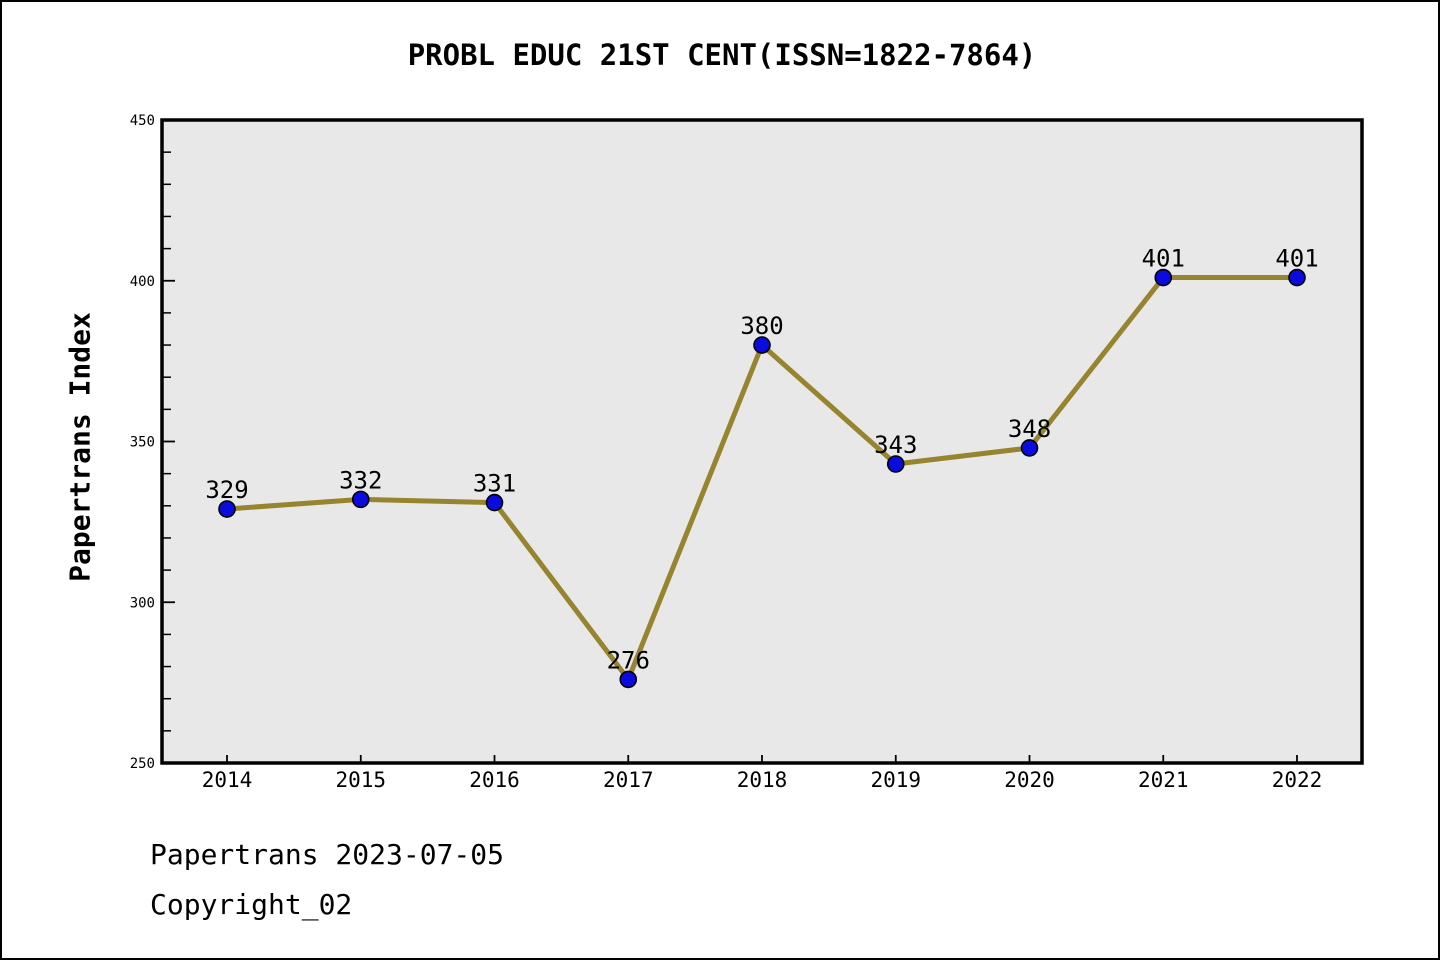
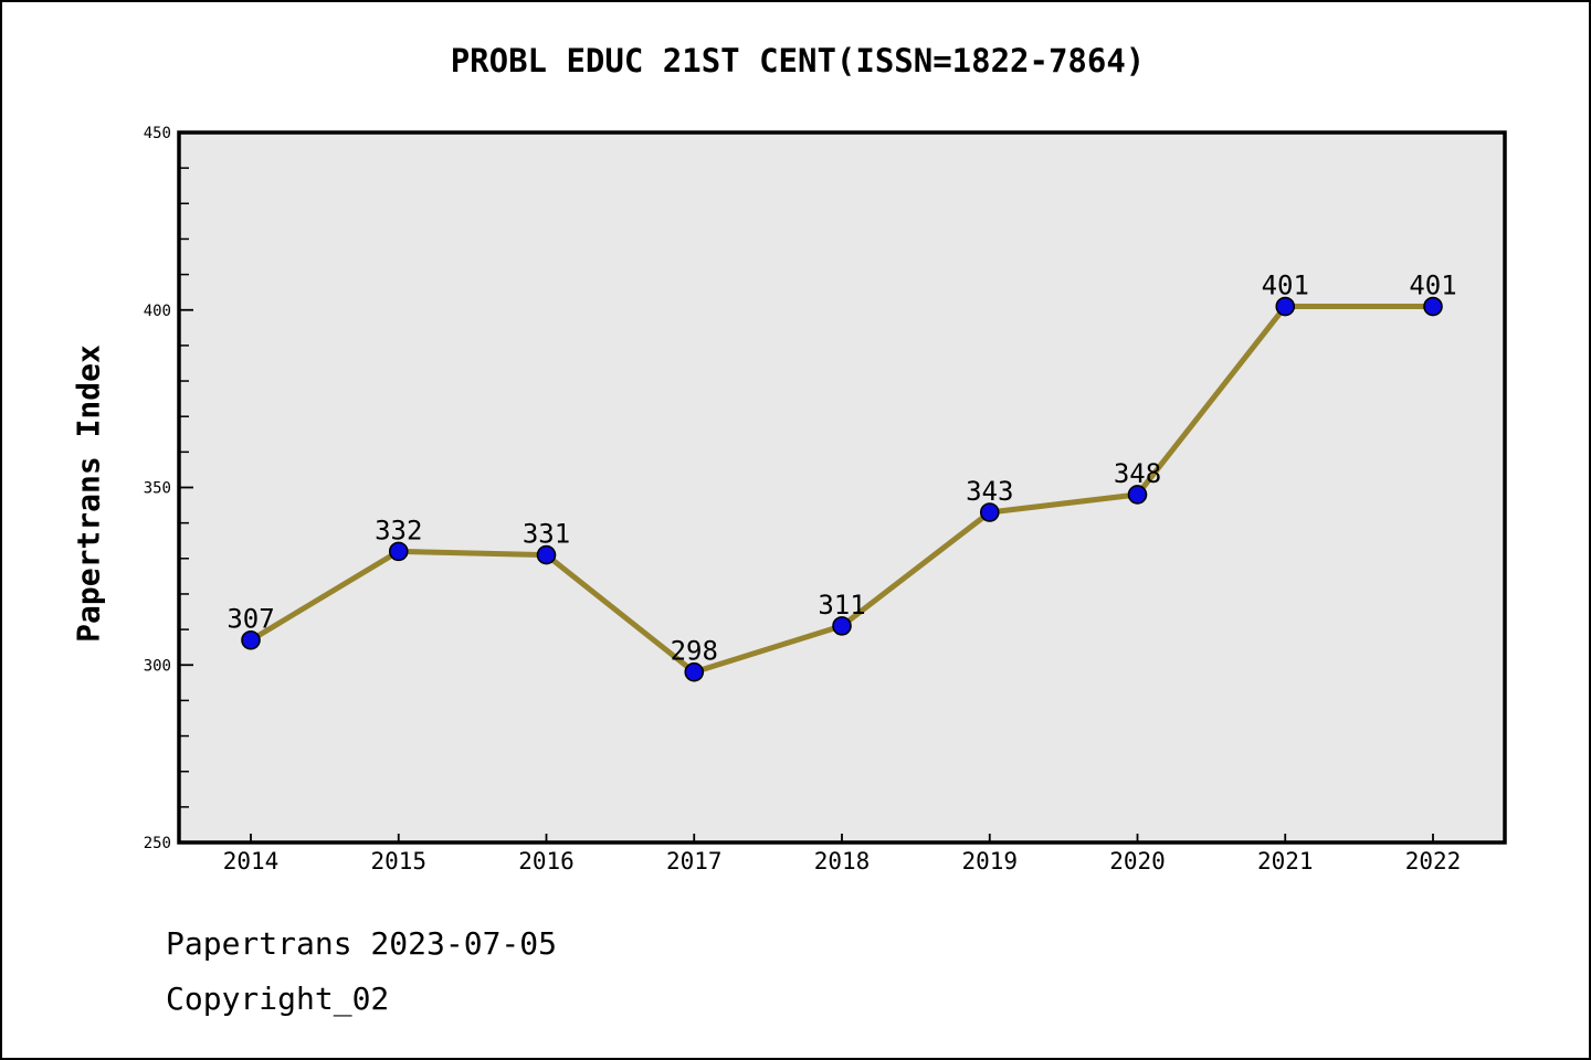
2014: 329 -> 307
2017: 276 -> 298
2018: 380 -> 311
